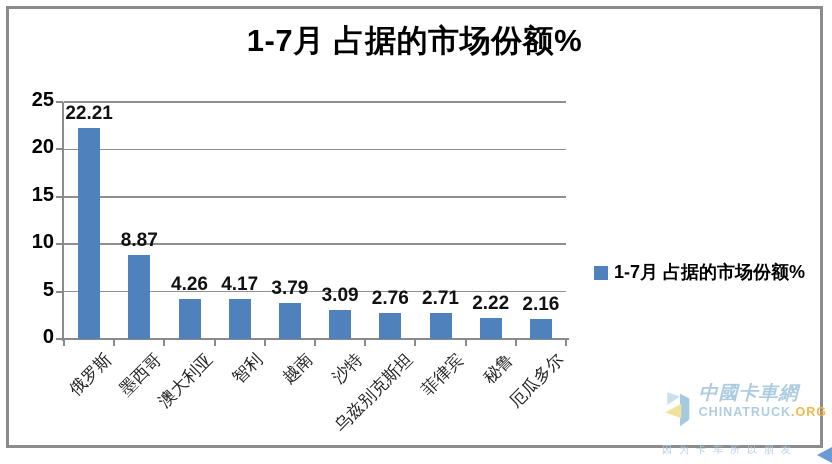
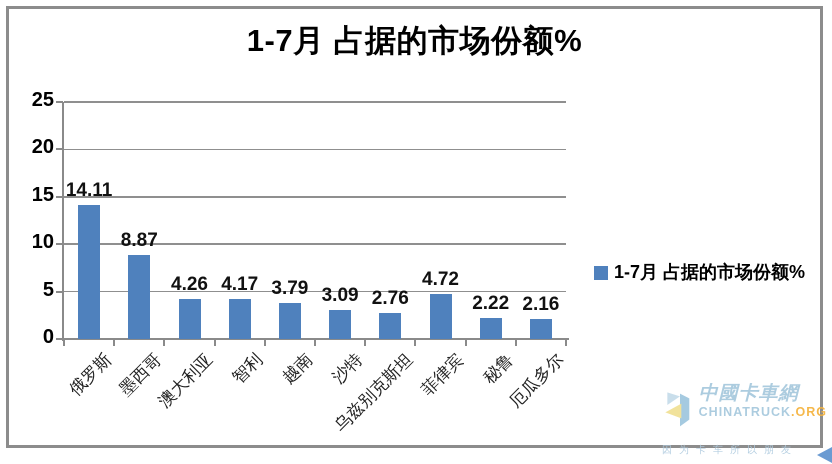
俄罗斯: 22.21 -> 14.11
菲律宾: 2.71 -> 4.72
